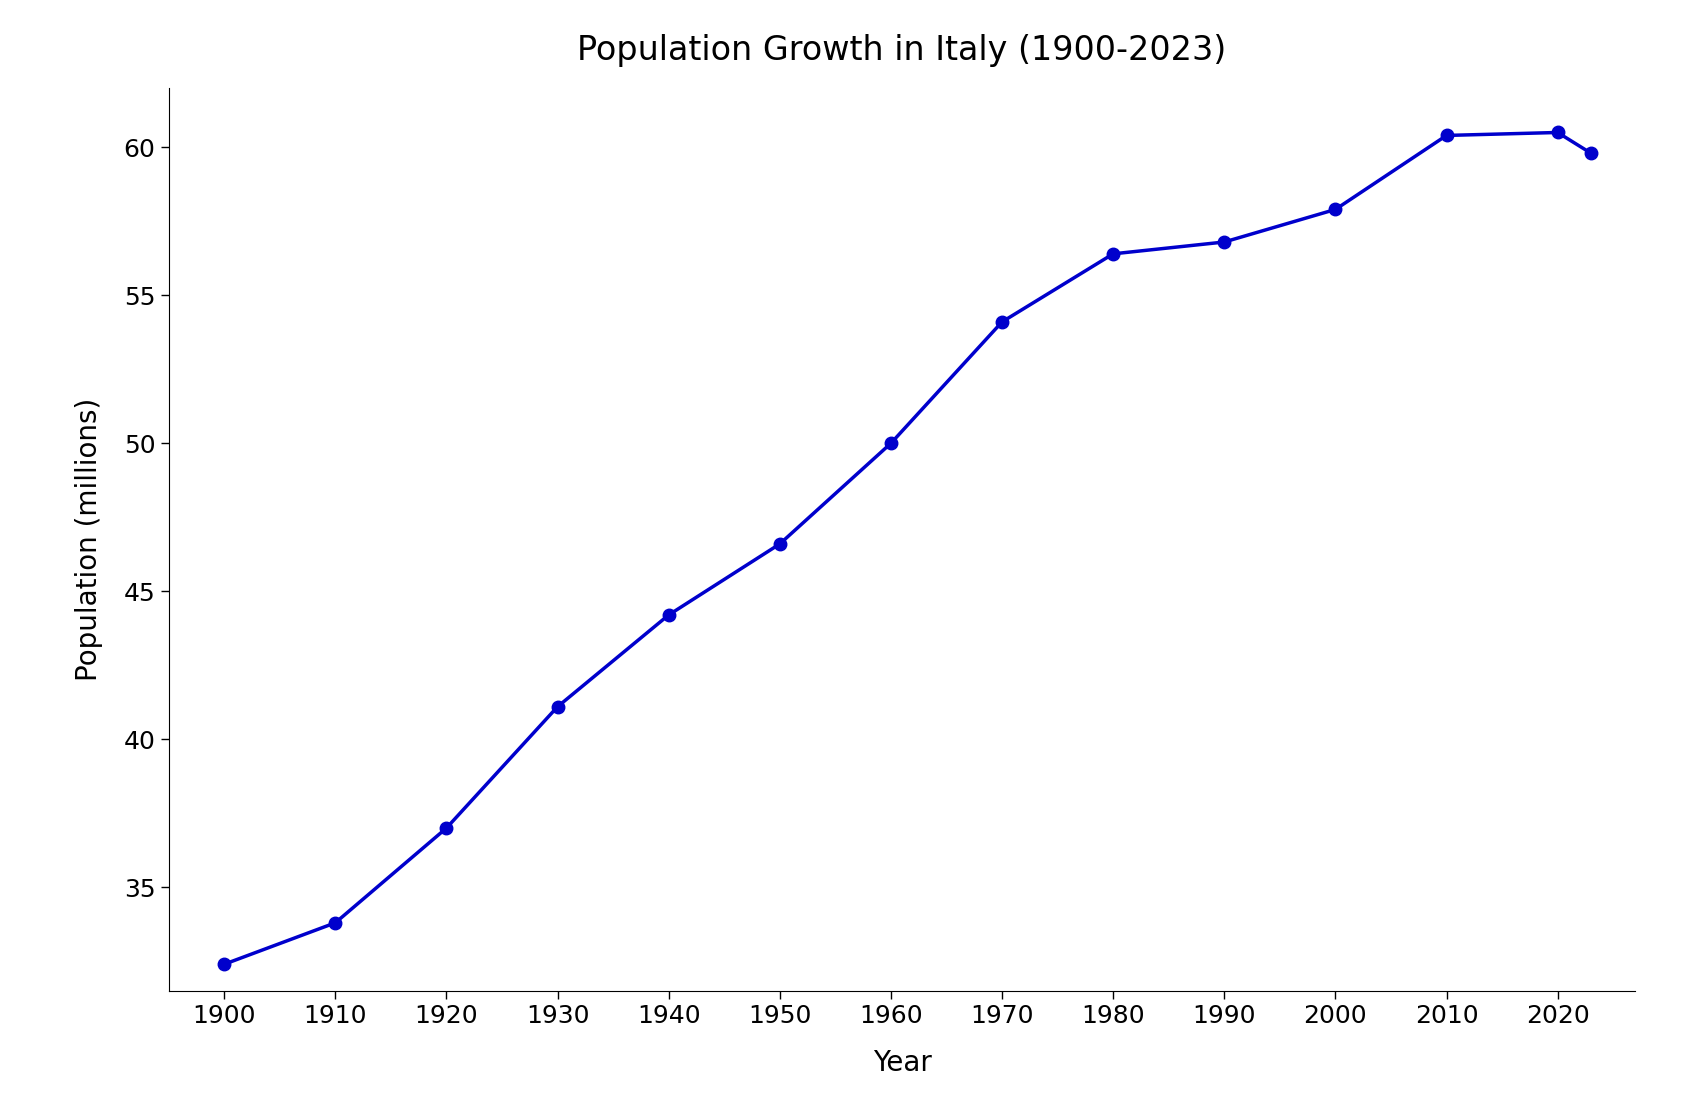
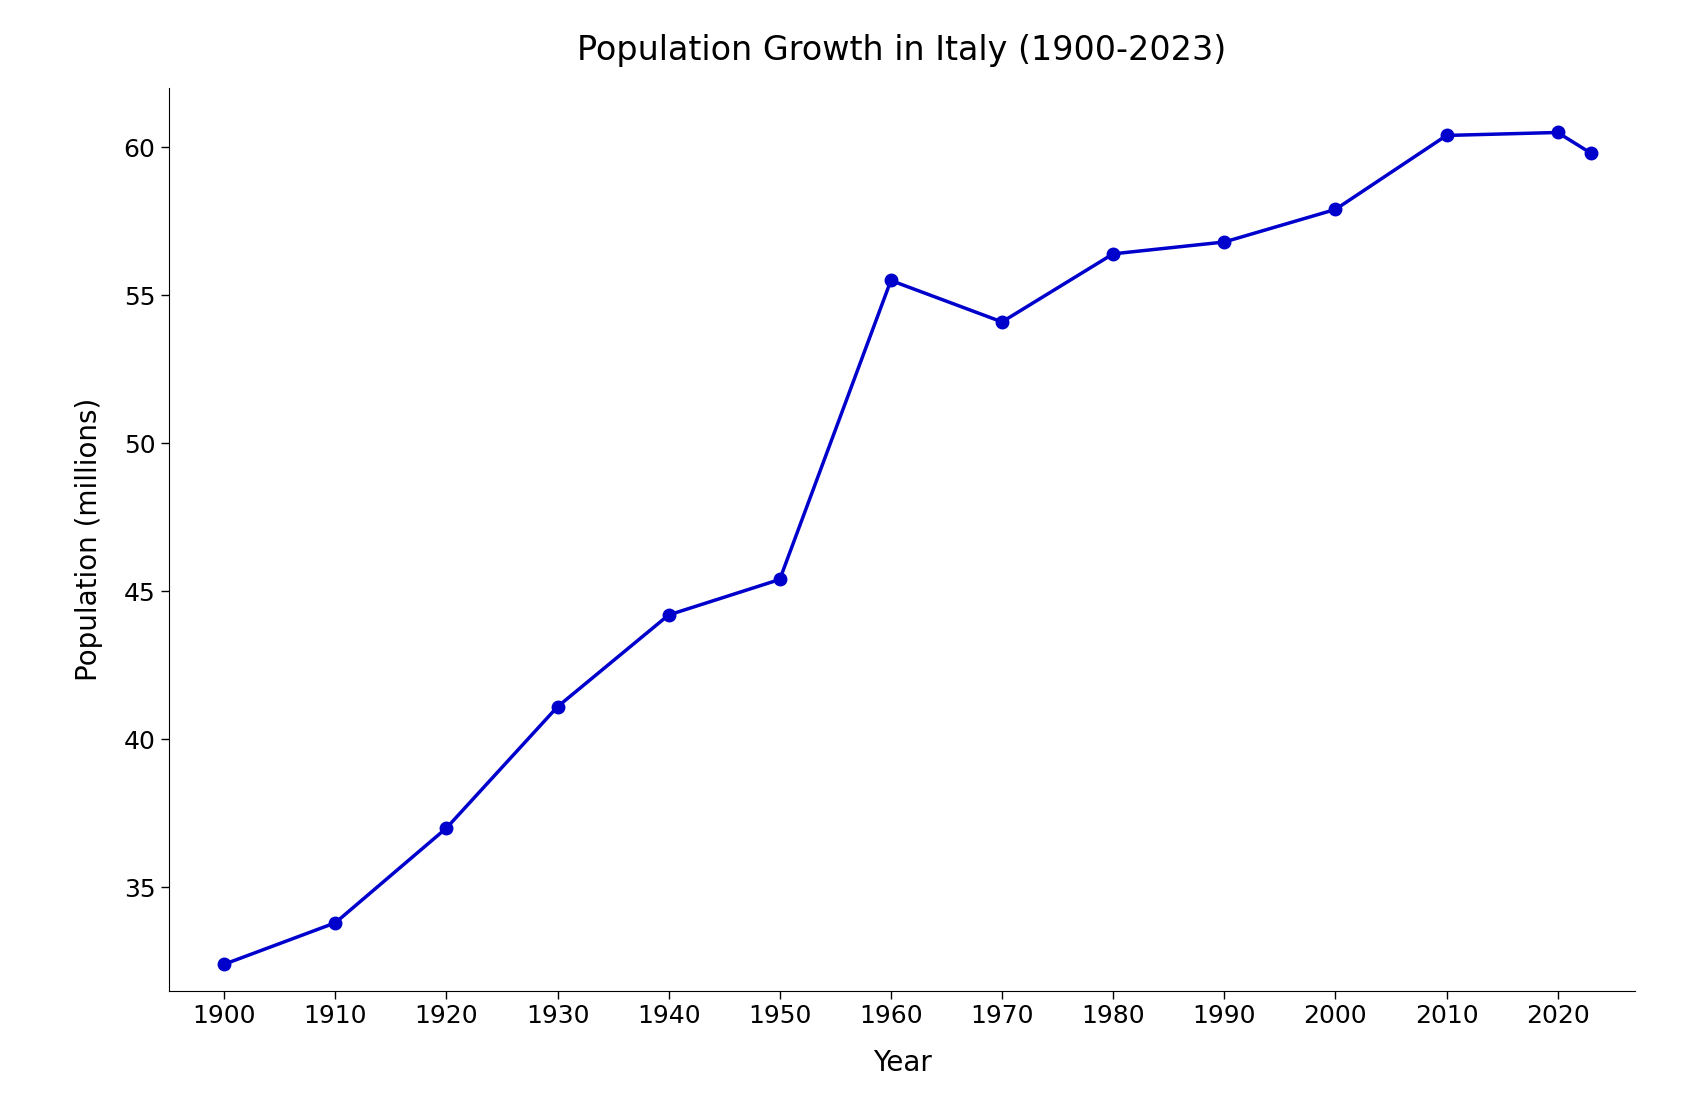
1950: 46.6 -> 45.4
1960: 50.0 -> 55.5
